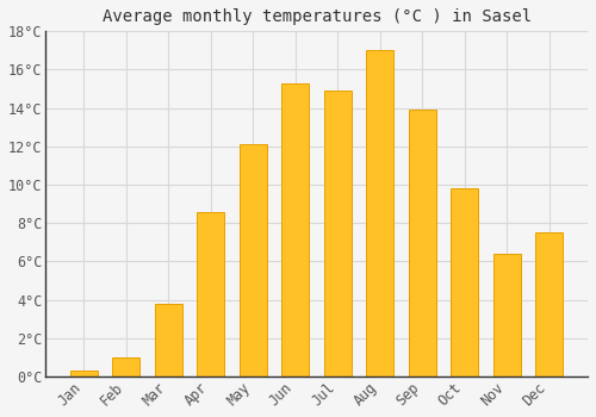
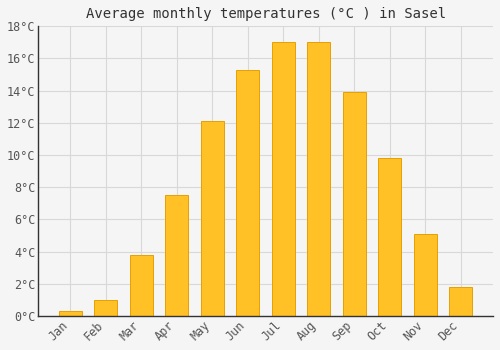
Apr: 8.6°C -> 7.5°C
Jul: 14.9°C -> 17.0°C
Nov: 6.4°C -> 5.1°C
Dec: 7.5°C -> 1.8°C
